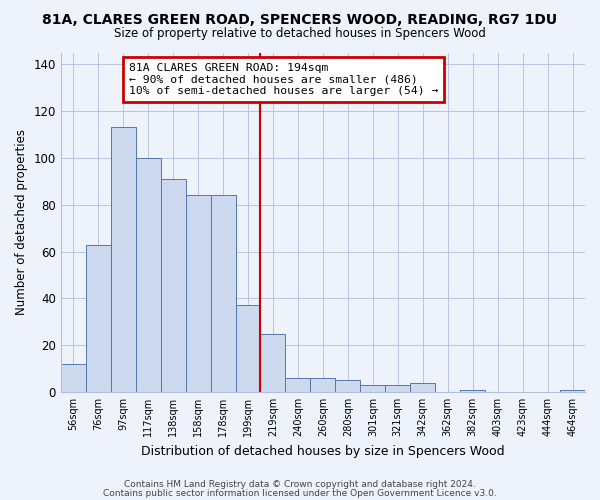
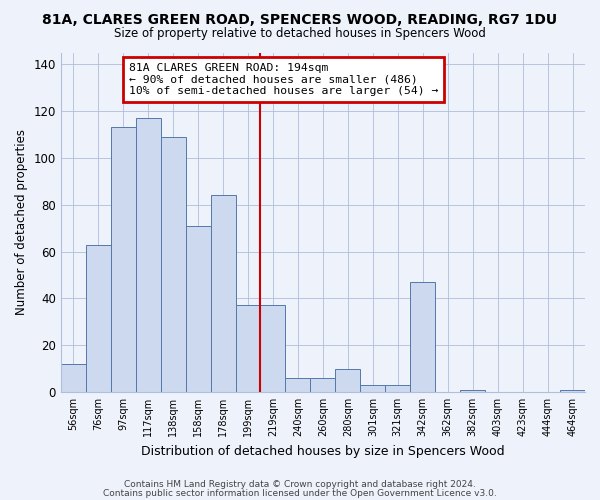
117sqm: 100 -> 117
138sqm: 91 -> 109
158sqm: 84 -> 71
219sqm: 25 -> 37
280sqm: 5 -> 10
342sqm: 4 -> 47
